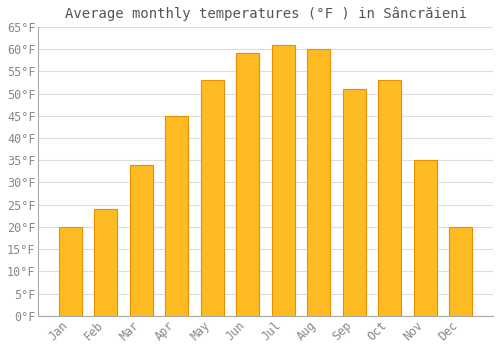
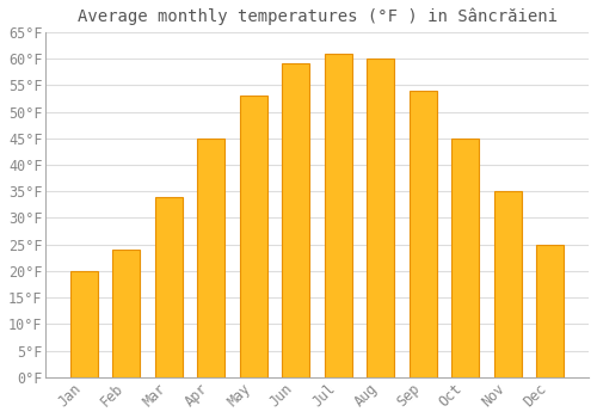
Sep: 51°F -> 54°F
Oct: 53°F -> 45°F
Dec: 20°F -> 25°F
